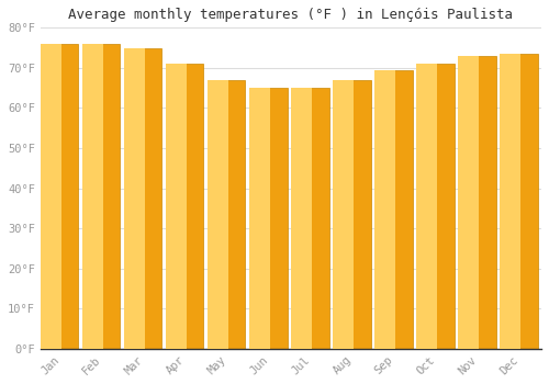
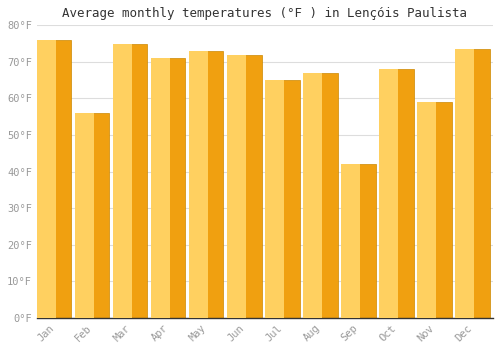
Feb: 76.0°F -> 56.0°F
May: 67.0°F -> 73.0°F
Jun: 65.0°F -> 72.0°F
Sep: 69.5°F -> 42.0°F
Oct: 71.0°F -> 68.0°F
Nov: 73.0°F -> 59.0°F
